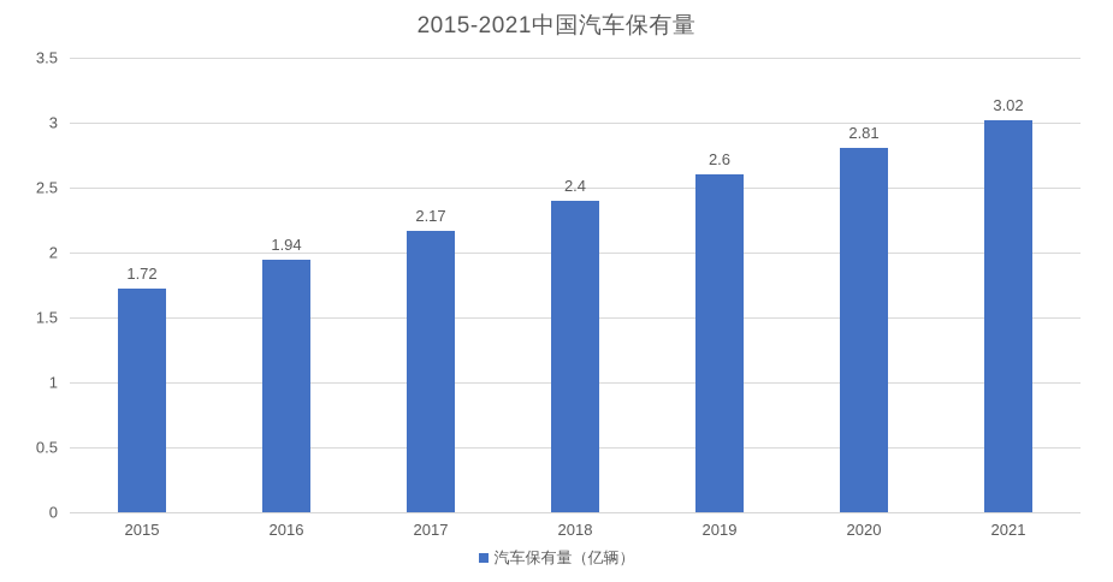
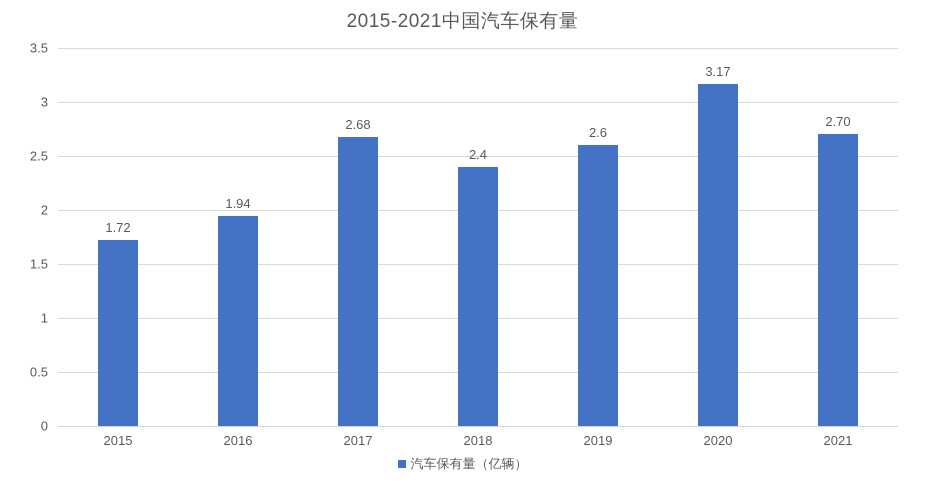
2017: 2.17 -> 2.68
2020: 2.81 -> 3.17
2021: 3.02 -> 2.70
